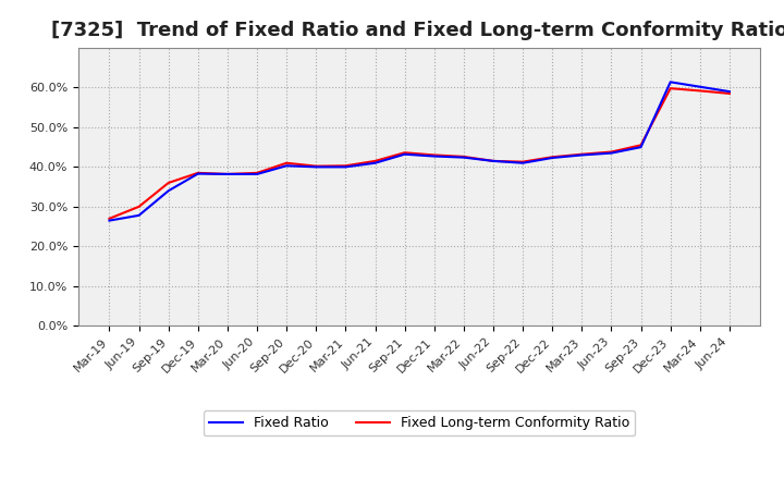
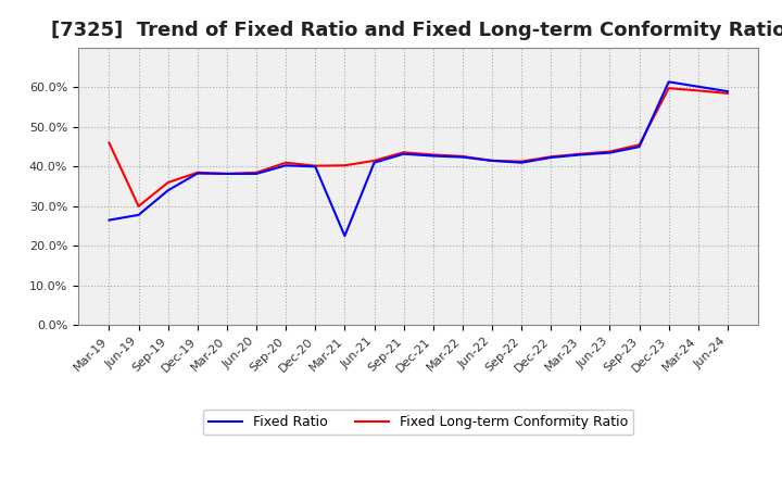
Fixed Long-term Conformity Ratio/Mar-19: 27.0% -> 46.0%
Fixed Ratio/Mar-21: 40.0% -> 22.5%
